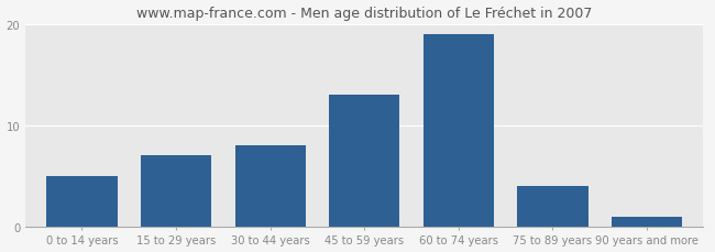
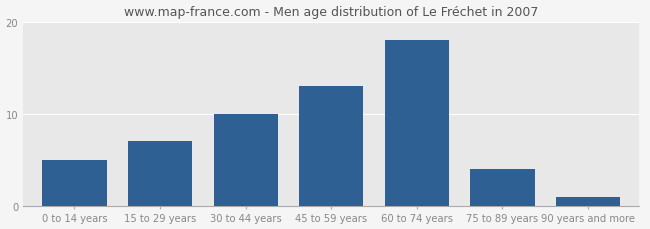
30 to 44 years: 8 -> 10
60 to 74 years: 19 -> 18
